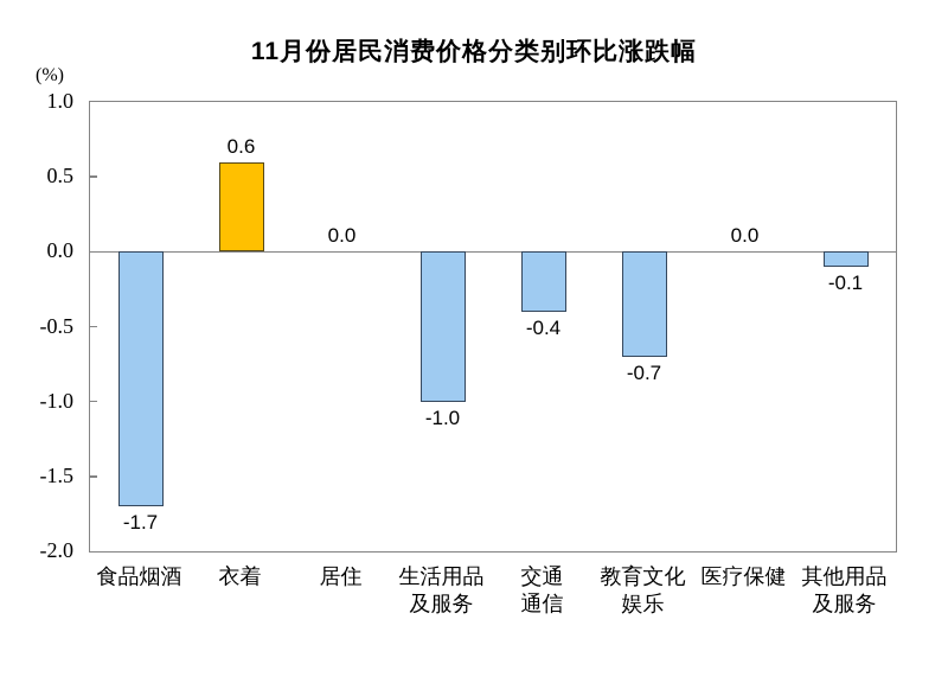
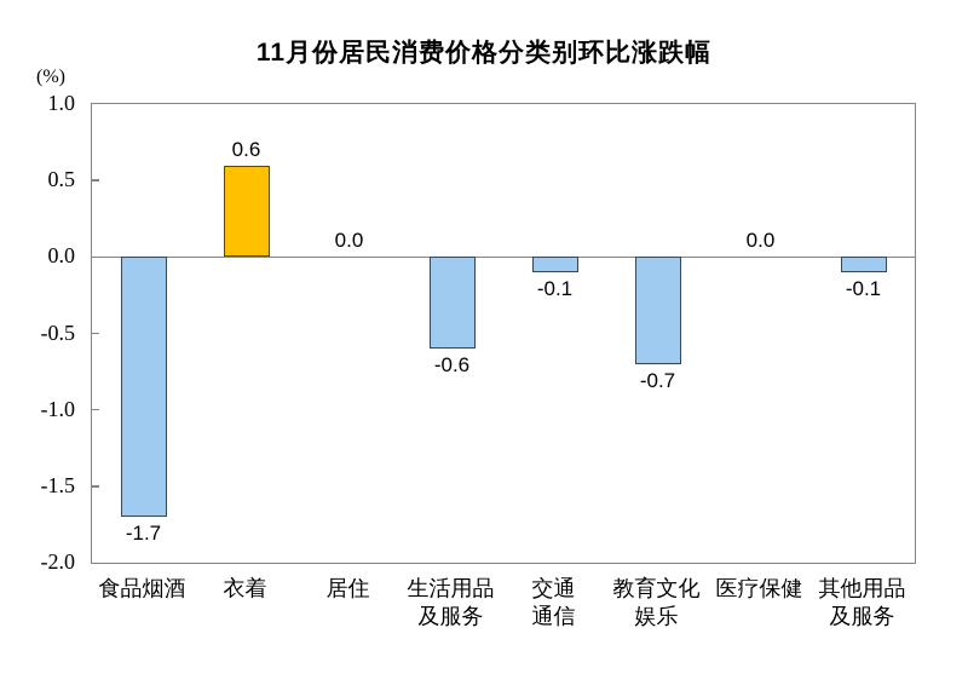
生活用品及服务: -1.0 -> -0.6
交通通信: -0.4 -> -0.1
